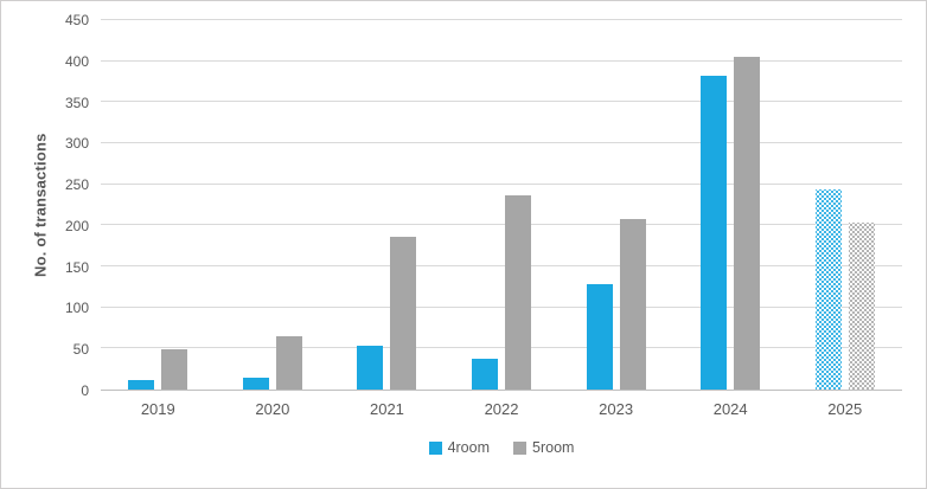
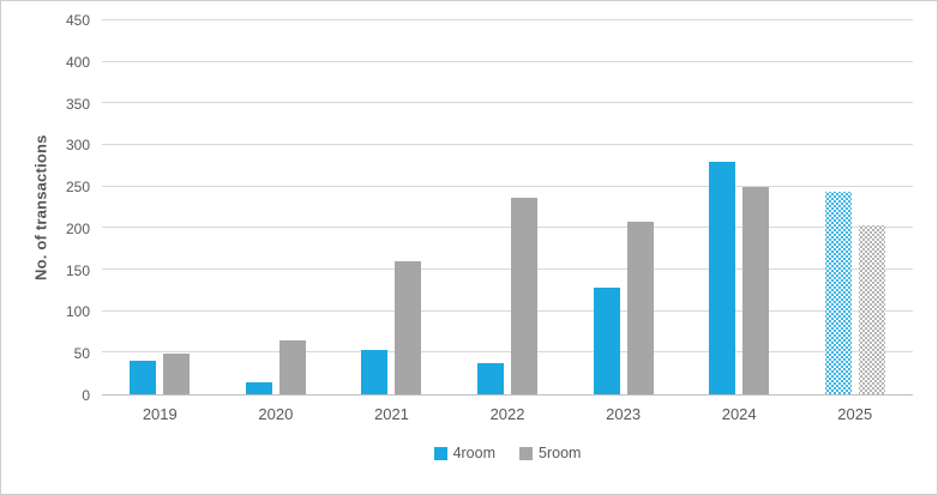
4room/2019: 10 -> 40
5room/2021: 190 -> 160
4room/2024: 380 -> 280
5room/2024: 400 -> 250
